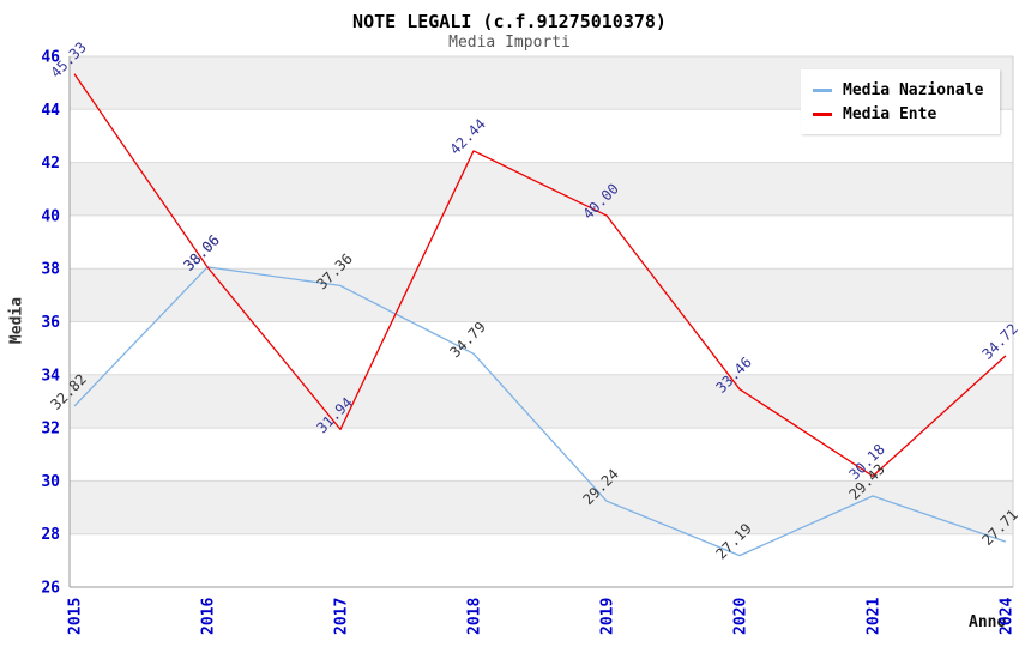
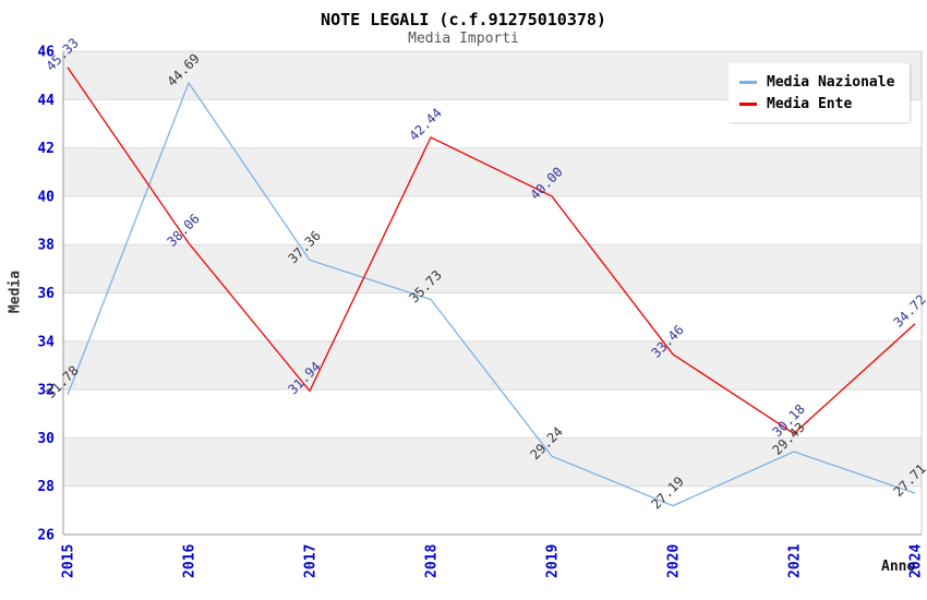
Media Nazionale/2015: 32.82 -> 31.78
Media Nazionale/2016: 38.06 -> 44.69
Media Nazionale/2018: 34.79 -> 35.73
